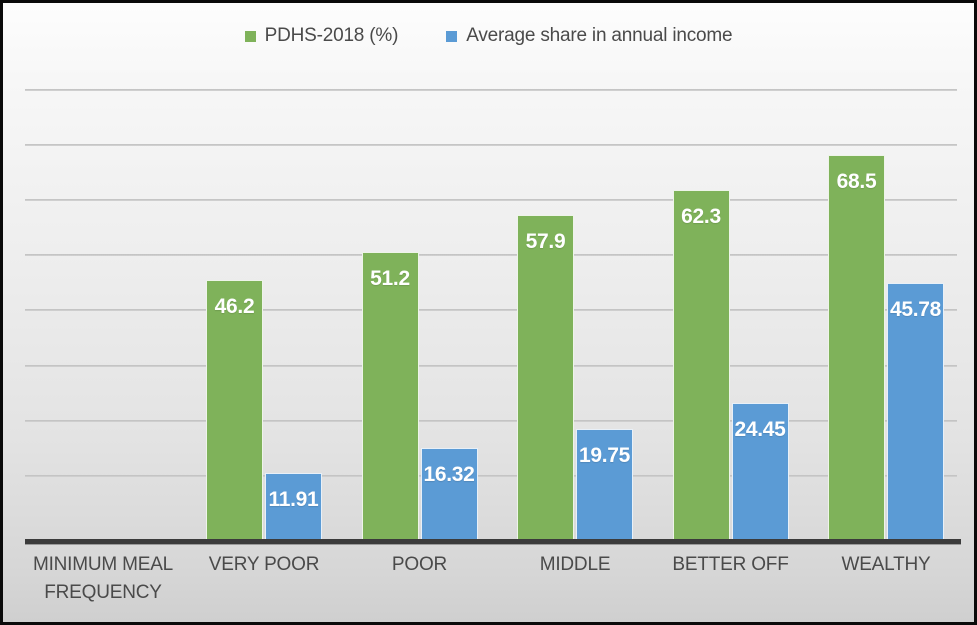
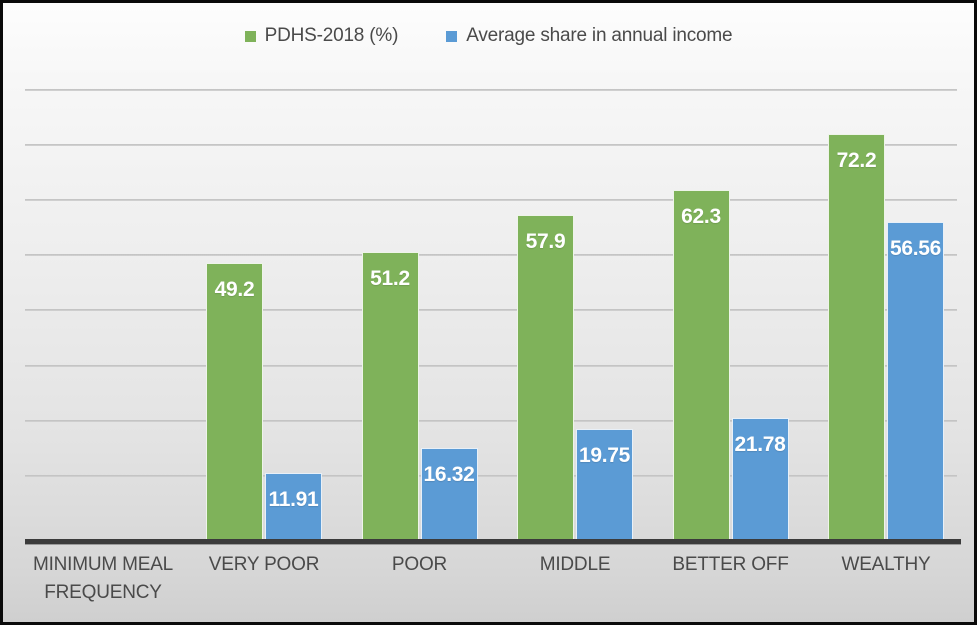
PDHS-2018 (%)/VERY POOR: 46.2 -> 49.2
Average share in annual income/BETTER OFF: 24.45 -> 21.78
PDHS-2018 (%)/WEALTHY: 68.5 -> 72.2
Average share in annual income/WEALTHY: 45.78 -> 56.56
